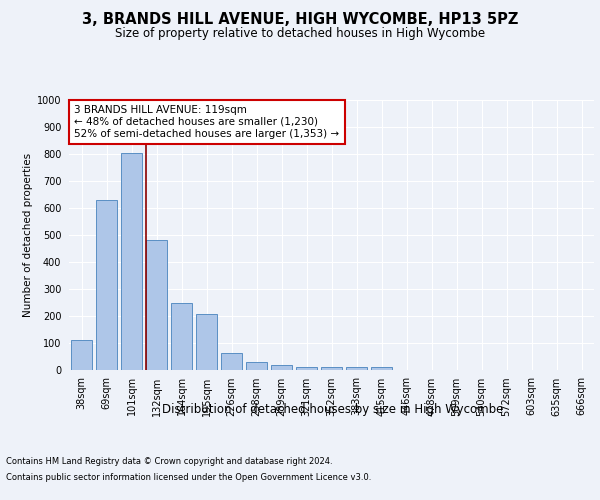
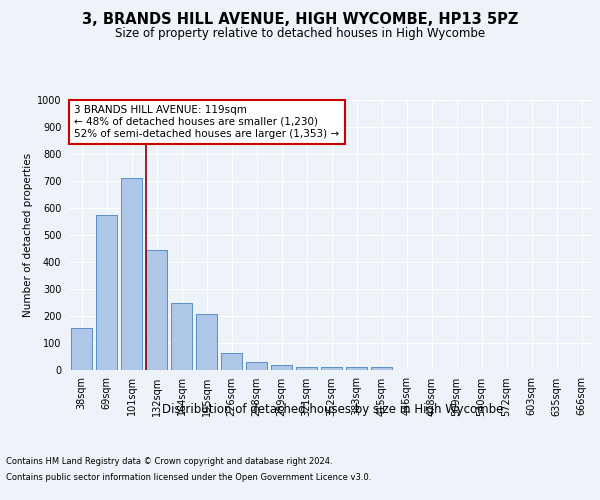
38sqm: 110 -> 155
69sqm: 630 -> 575
101sqm: 805 -> 710
132sqm: 480 -> 445
